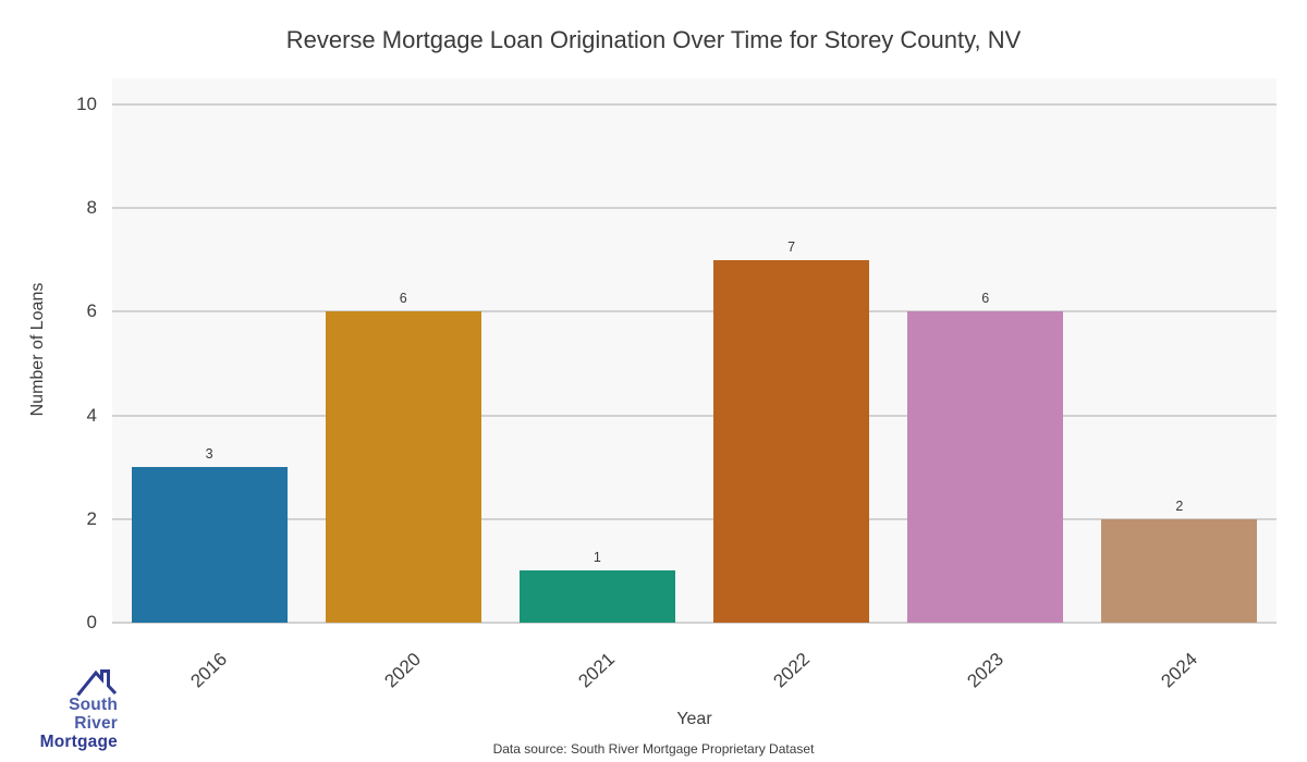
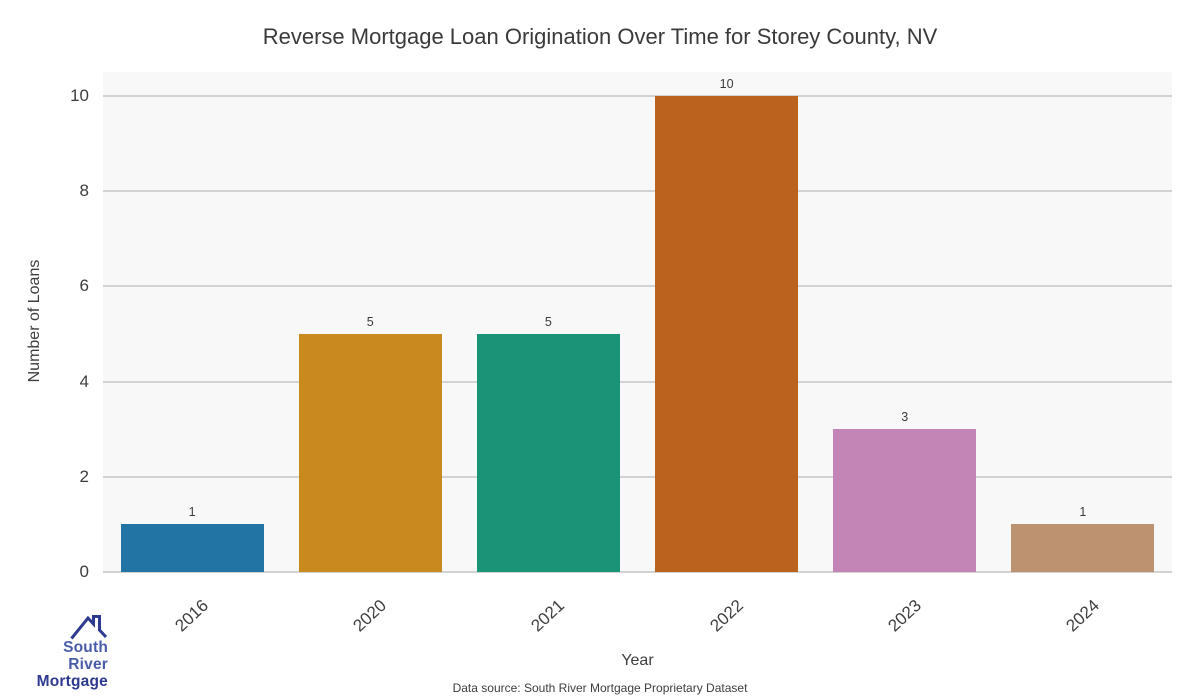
2016: 3 -> 1
2020: 6 -> 5
2021: 1 -> 5
2022: 7 -> 10
2023: 6 -> 3
2024: 2 -> 1
